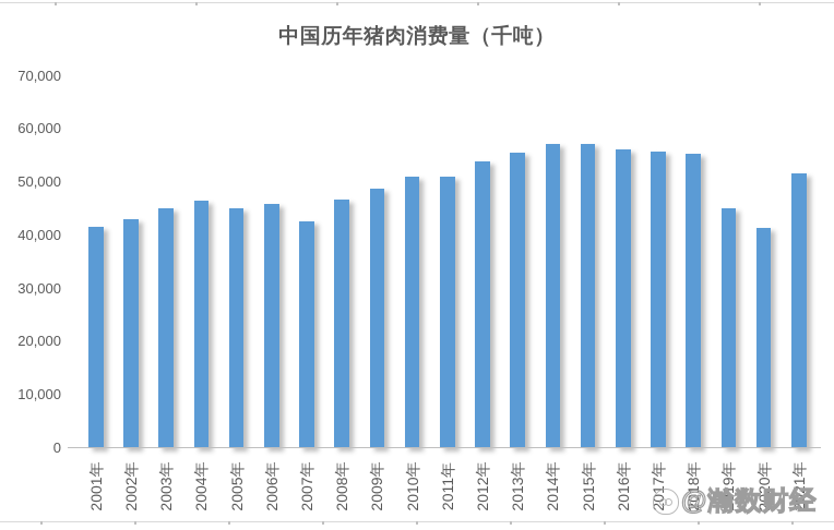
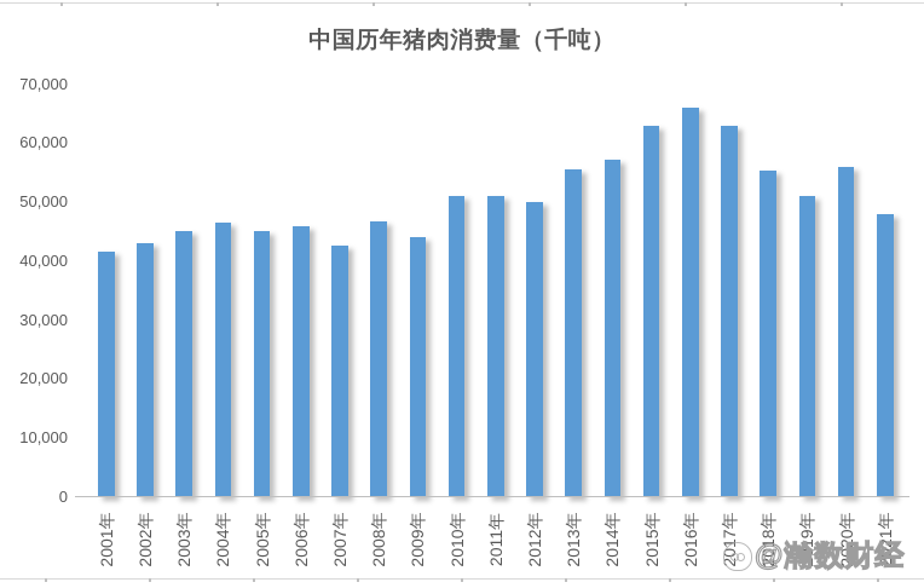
2009年: 49000 -> 44000
2012年: 54000 -> 50000
2015年: 57000 -> 63000
2016年: 56000 -> 66000
2017年: 56000 -> 63000
2019年: 45000 -> 51000
2020年: 42000 -> 56000
2021年: 52000 -> 48000
